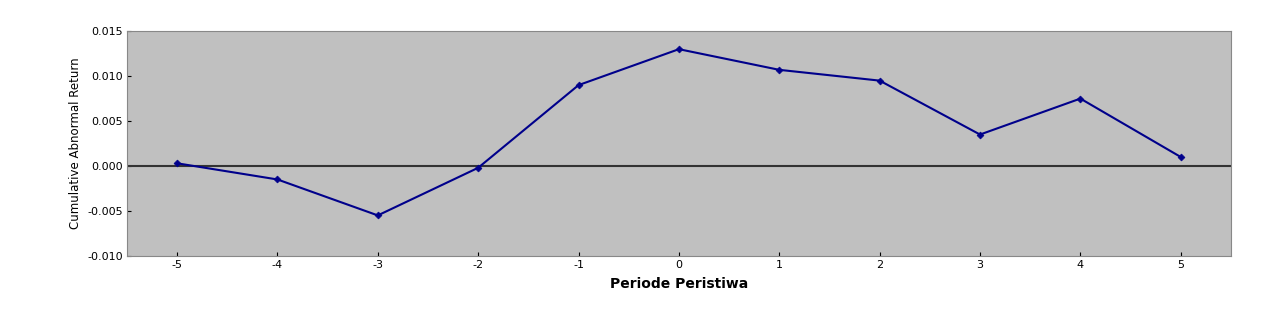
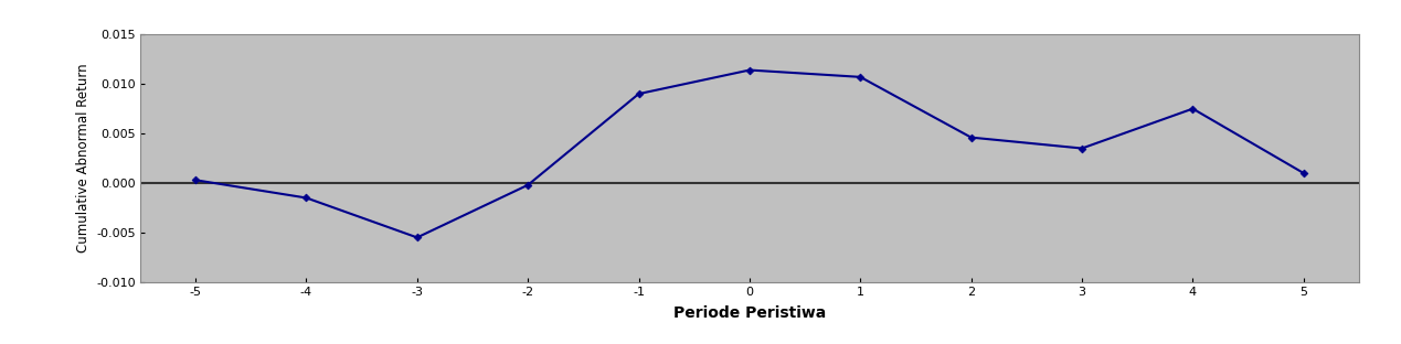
0: 0.0130 -> 0.0114
2: 0.0095 -> 0.0046
